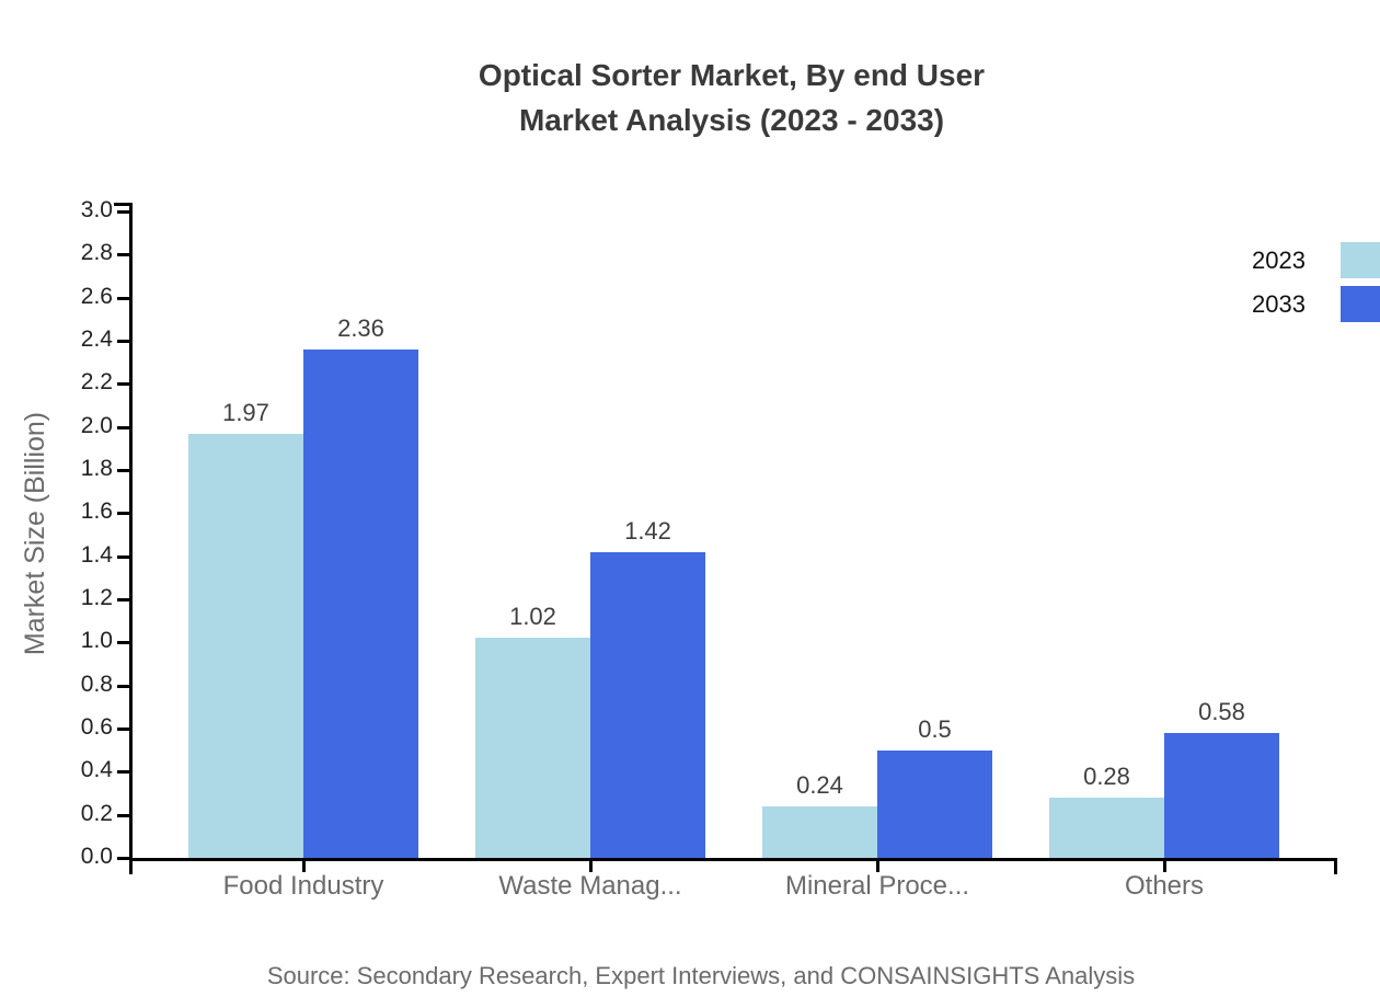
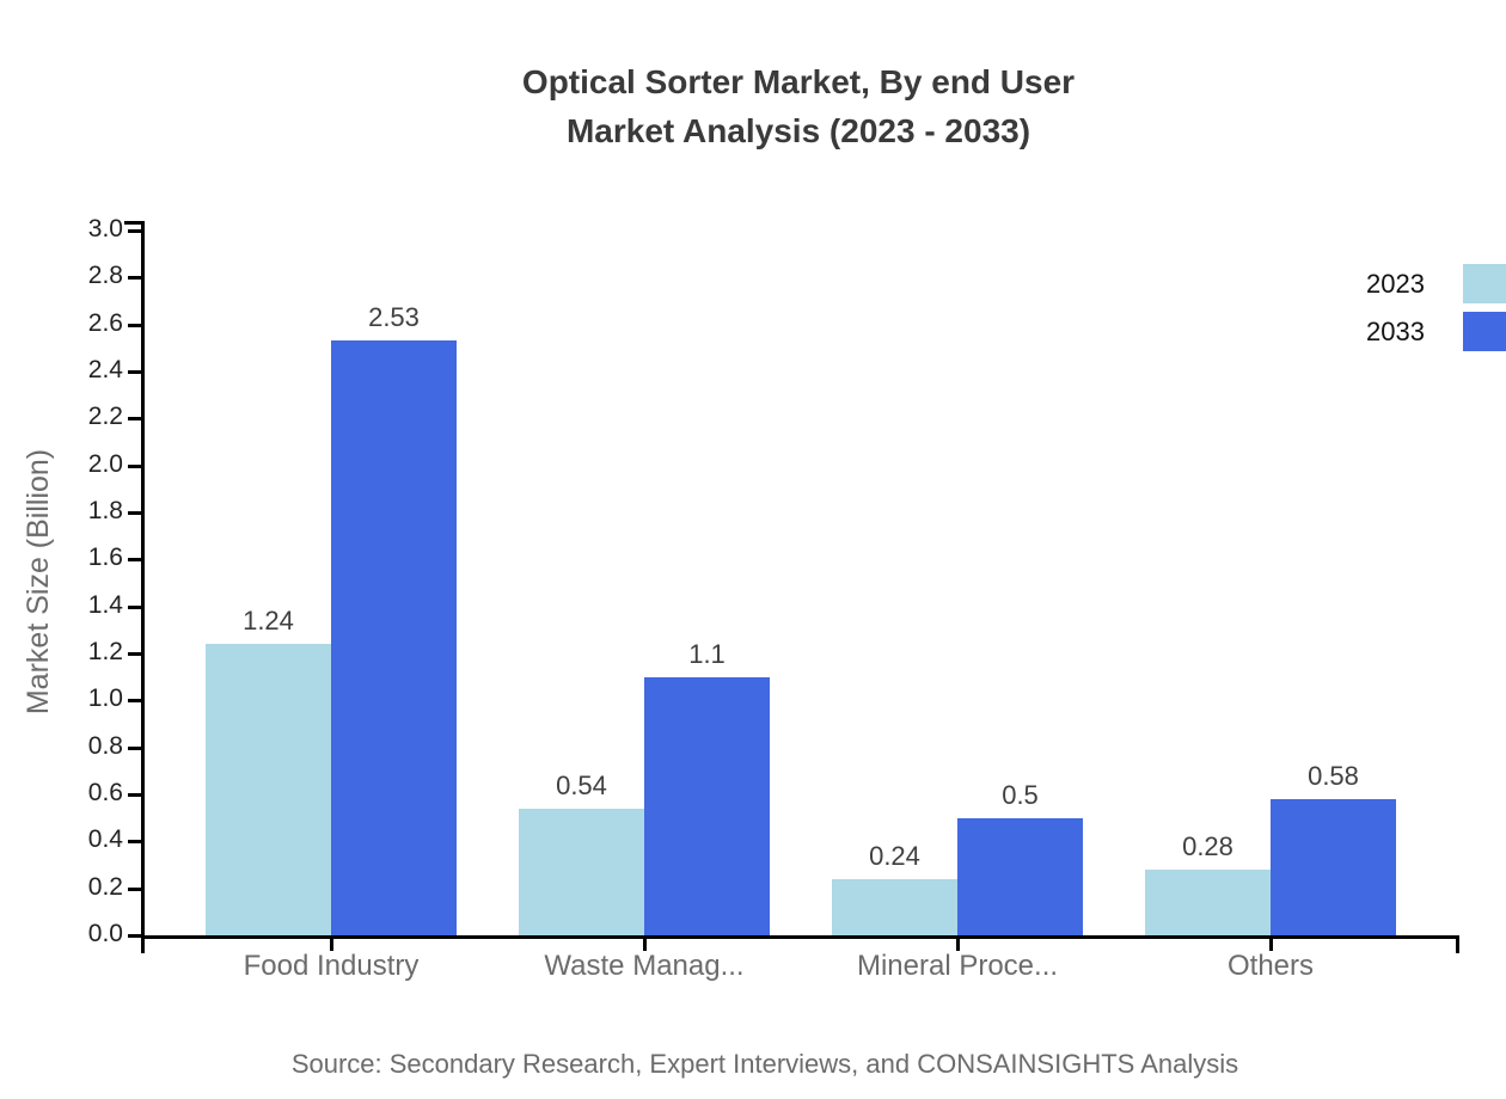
2023/Food Industry: 1.97 -> 1.24
2033/Food Industry: 2.36 -> 2.53
2023/Waste Manag...: 1.02 -> 0.54
2033/Waste Manag...: 1.42 -> 1.1
